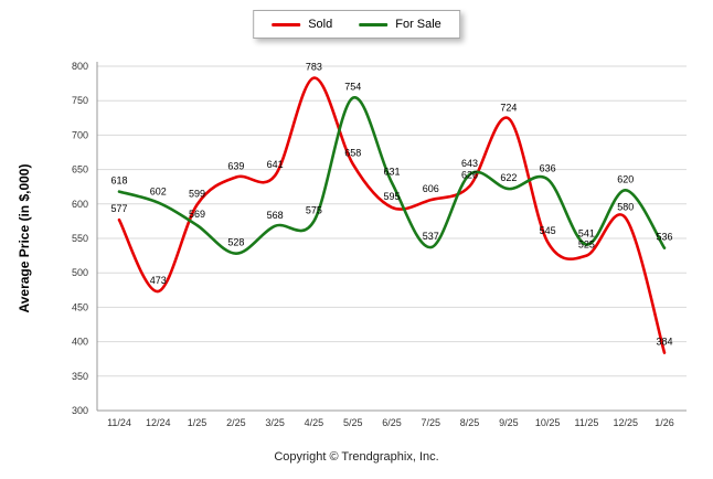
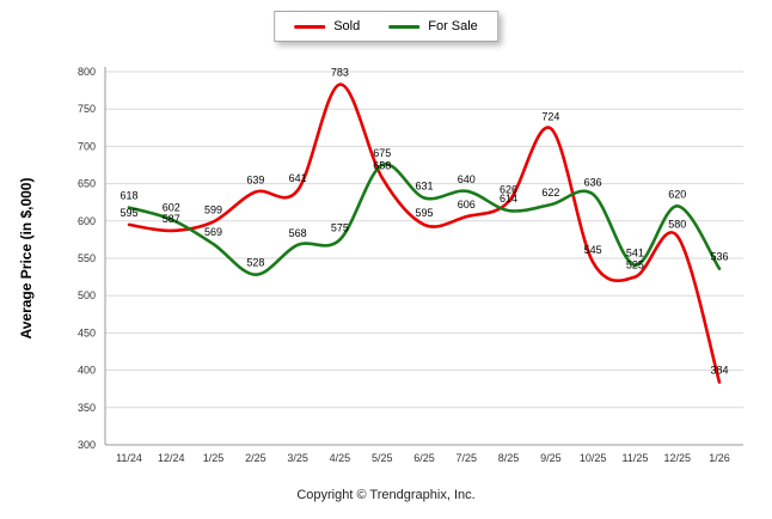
Sold/11/24: 577 -> 595
Sold/12/24: 473 -> 587
For Sale/5/25: 754 -> 675
For Sale/7/25: 537 -> 640
For Sale/8/25: 643 -> 614
